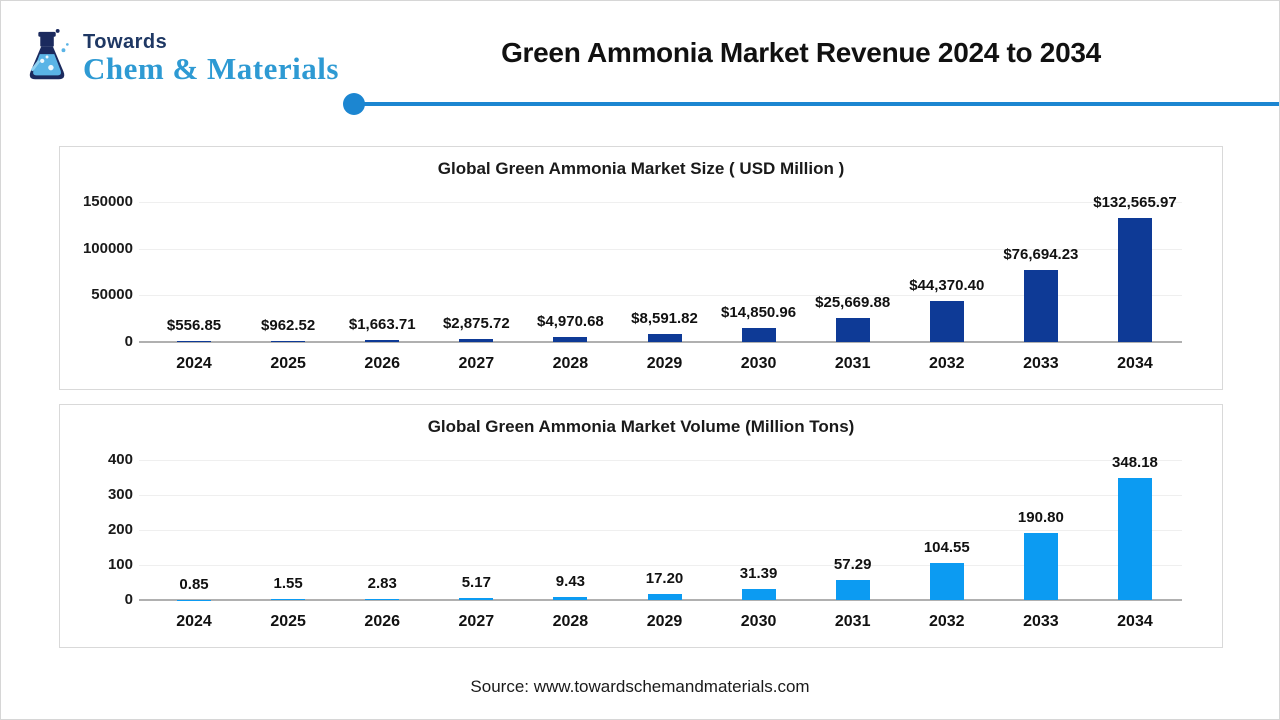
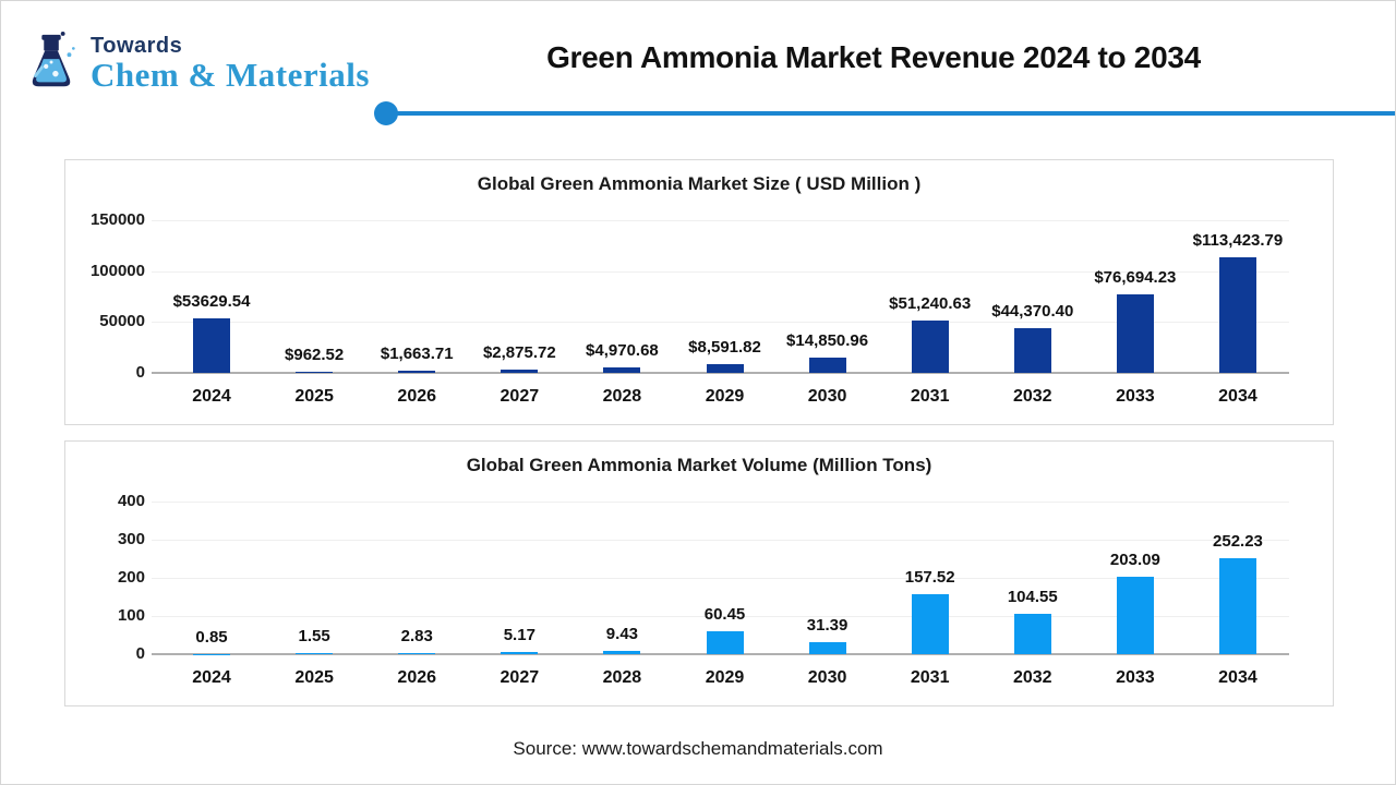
Global Green Ammonia Market Size ( USD Million )/2024: $556.85 -> $53629.54
Global Green Ammonia Market Size ( USD Million )/2031: $25,669.88 -> $51,240.63
Global Green Ammonia Market Size ( USD Million )/2034: $132,565.97 -> $113,423.79
Global Green Ammonia Market Volume (Million Tons)/2029: 17.20 -> 60.45
Global Green Ammonia Market Volume (Million Tons)/2031: 57.29 -> 157.52
Global Green Ammonia Market Volume (Million Tons)/2033: 190.80 -> 203.09
Global Green Ammonia Market Volume (Million Tons)/2034: 348.18 -> 252.23
